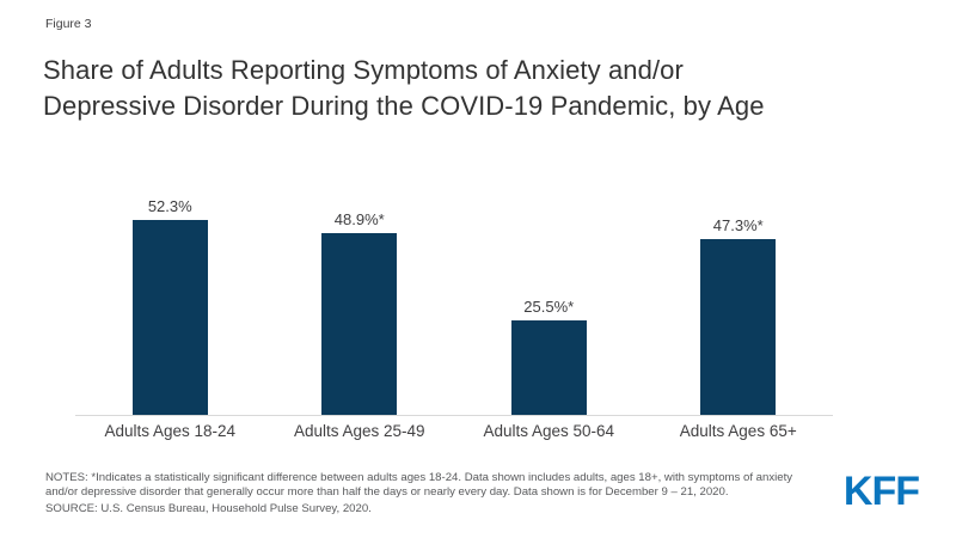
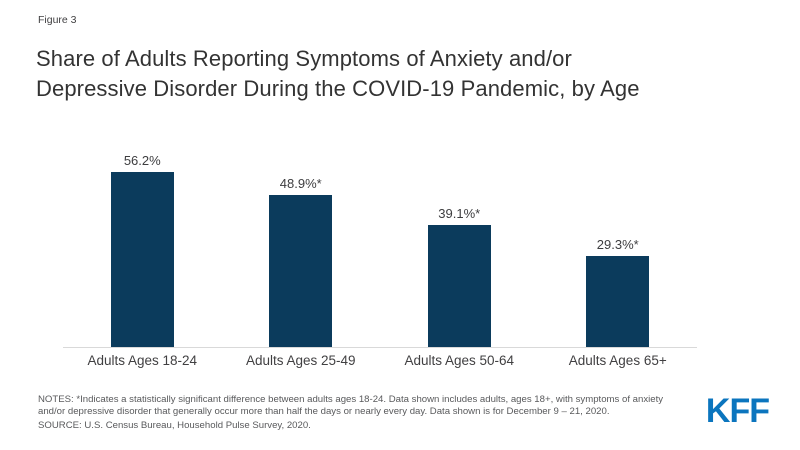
Adults Ages 18-24: 52.3% -> 56.2%
Adults Ages 50-64: 25.5 -> 39.1
Adults Ages 65+: 47.3 -> 29.3
